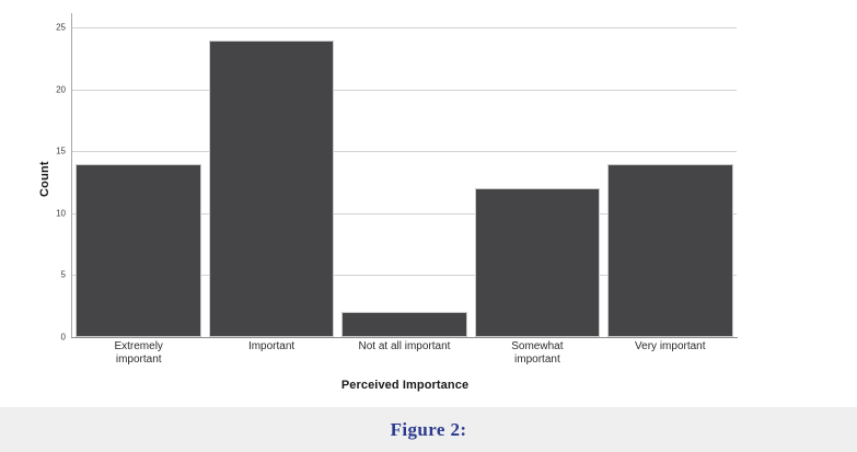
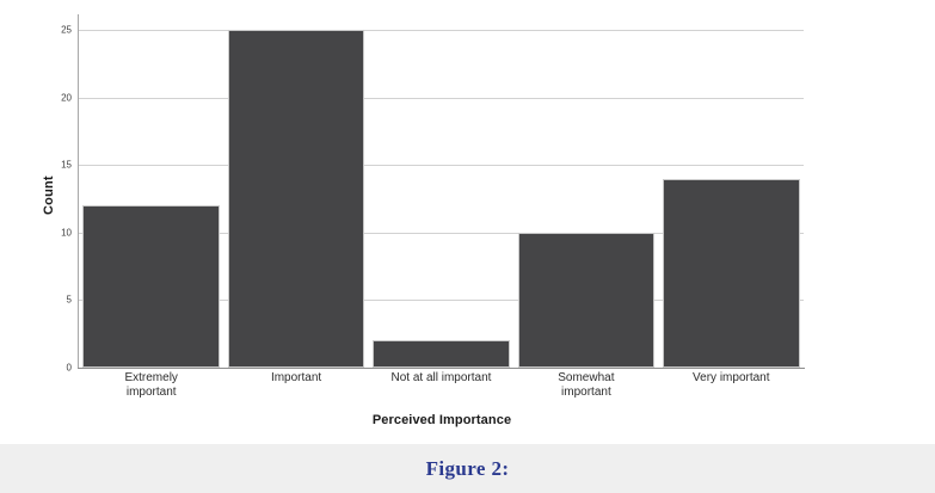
Extremely important: 14 -> 12
Important: 24 -> 25
Somewhat important: 12 -> 10
